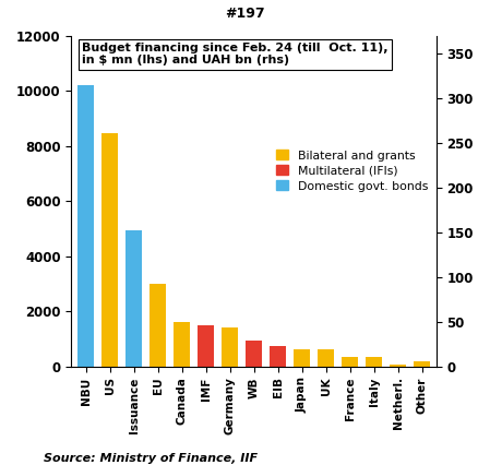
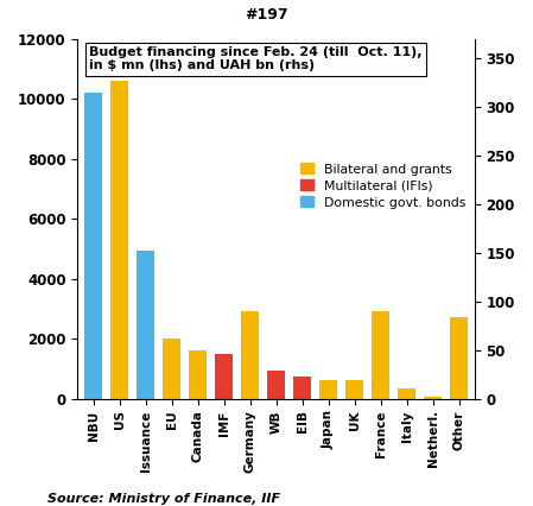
US: 8450 -> 10600
EU: 3000 -> 2000
Germany: 1420 -> 2900
France: 350 -> 2900
Other: 200 -> 2700
